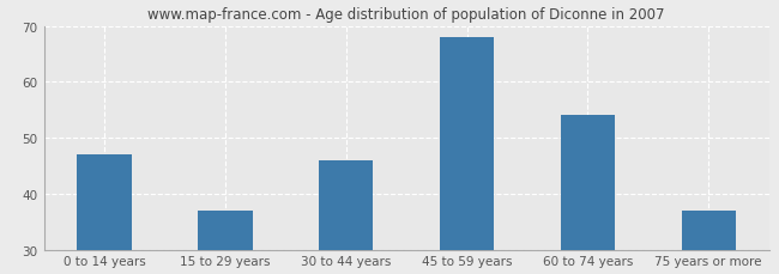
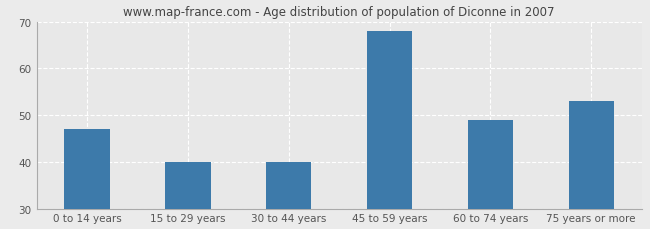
15 to 29 years: 37 -> 40
30 to 44 years: 46 -> 40
60 to 74 years: 54 -> 49
75 years or more: 37 -> 53
